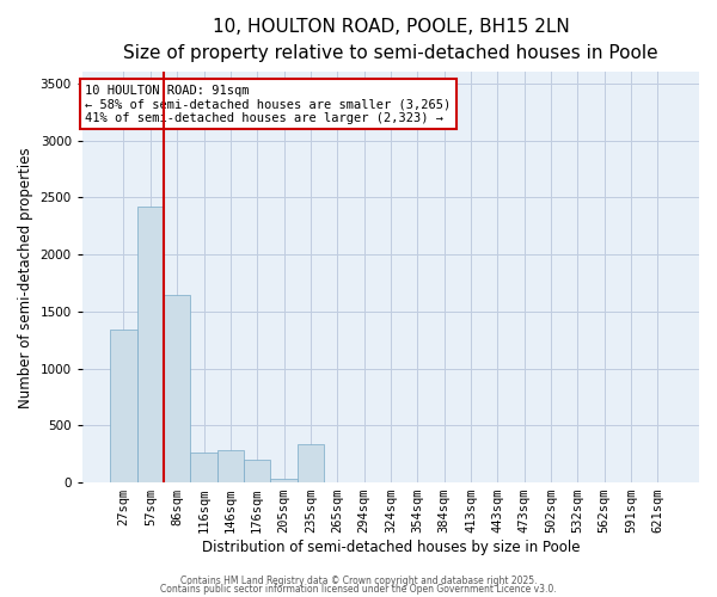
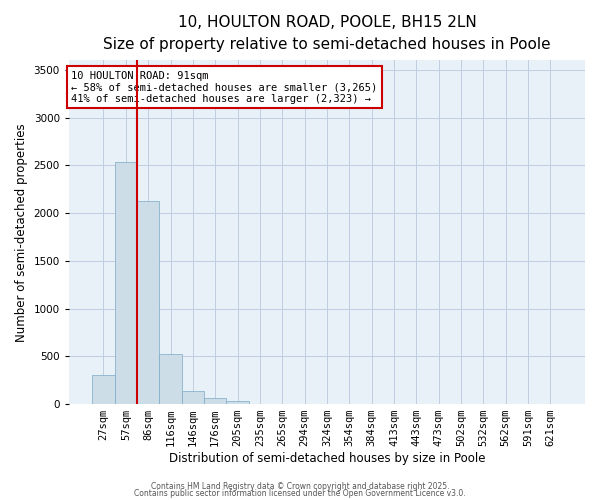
27sqm: 1340 -> 300
57sqm: 2420 -> 2530
86sqm: 1640 -> 2130
116sqm: 260 -> 520
146sqm: 280 -> 140
176sqm: 200 -> 60
235sqm: 340 -> 0
